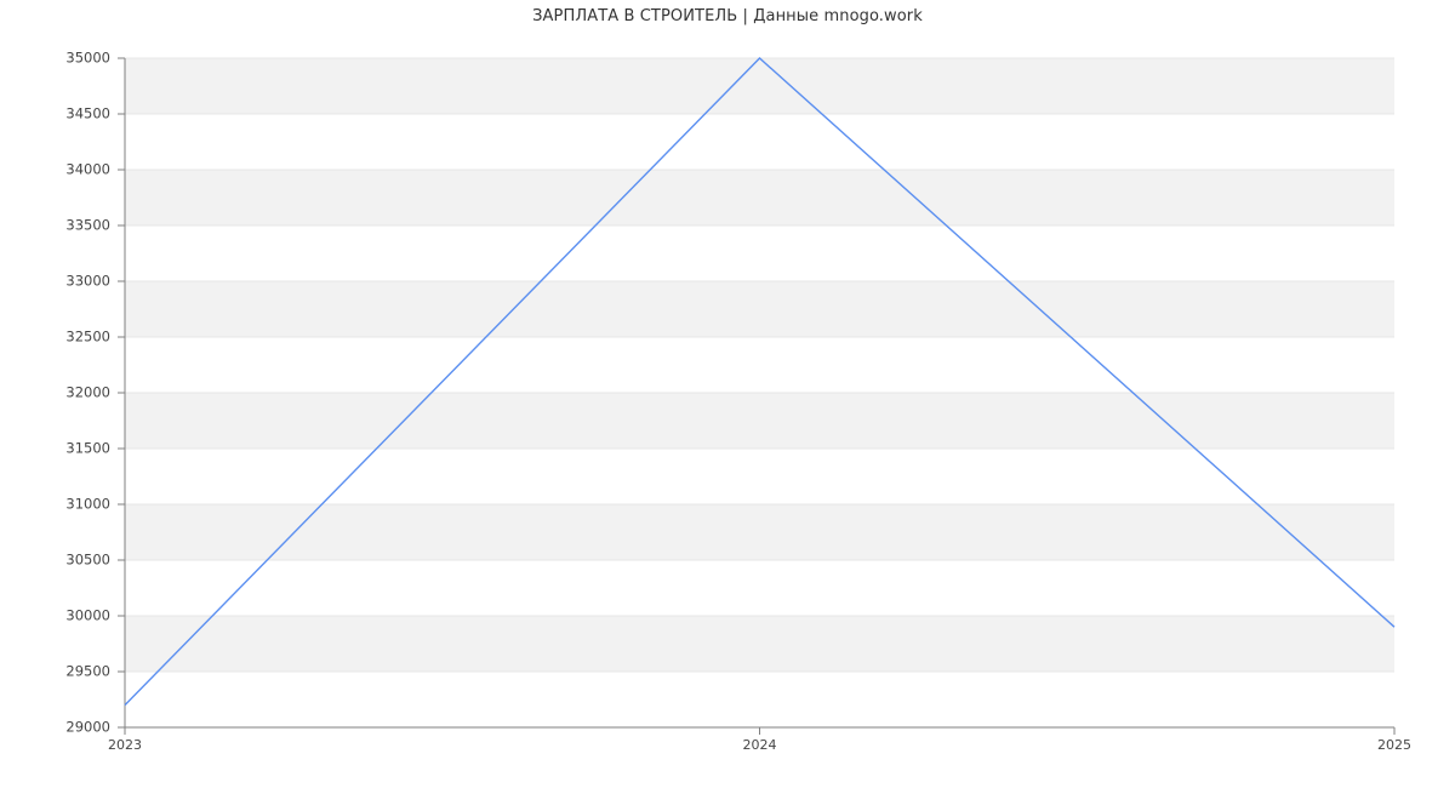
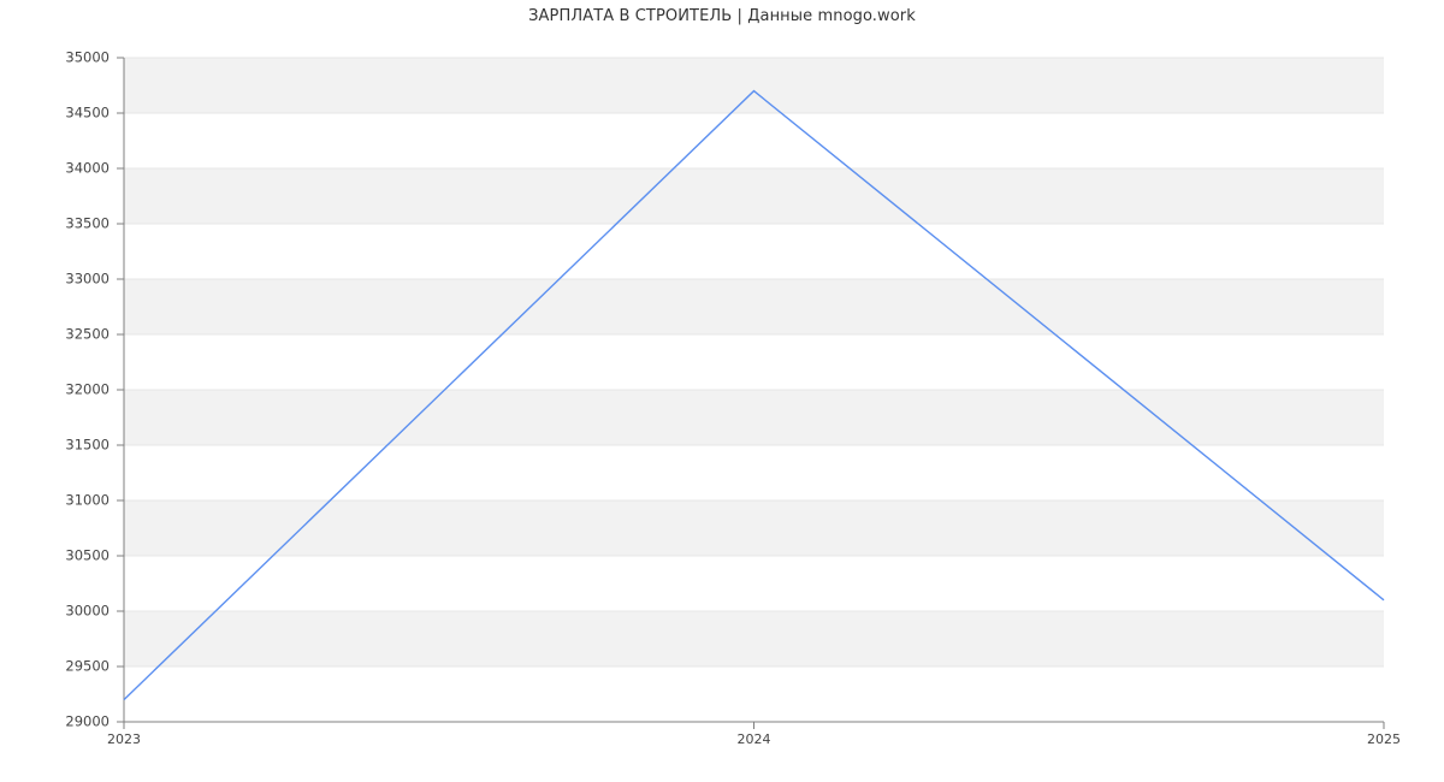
2024: 35000 -> 34700
2025: 29900 -> 30100
